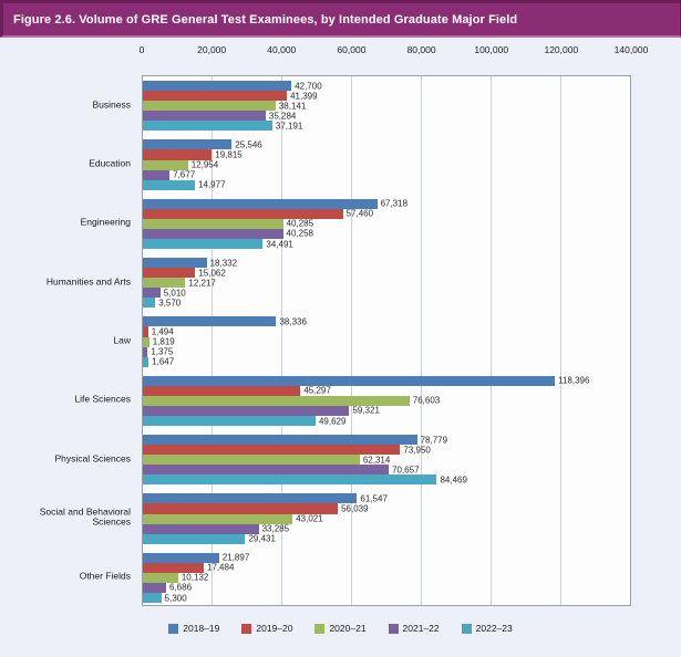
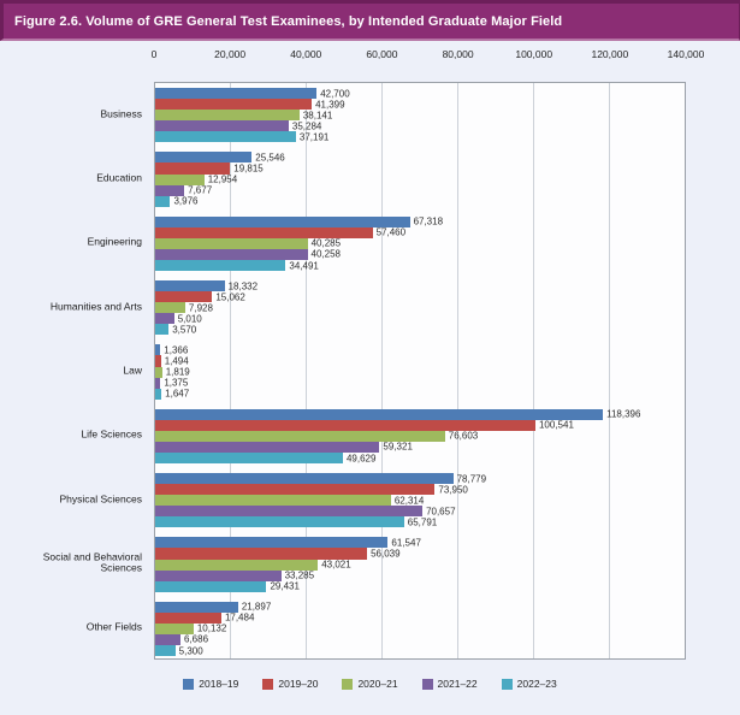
2022–23/Education: 14,977 -> 3,976
2020–21/Humanities and Arts: 12,217 -> 7,928
2018–19/Law: 38,336 -> 1,366
2019–20/Life Sciences: 45,297 -> 100,541
2022–23/Physical Sciences: 84,469 -> 65,791
